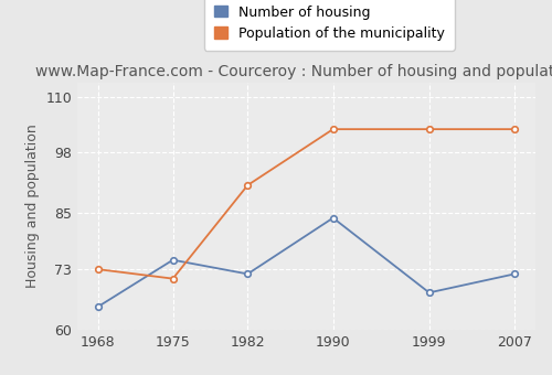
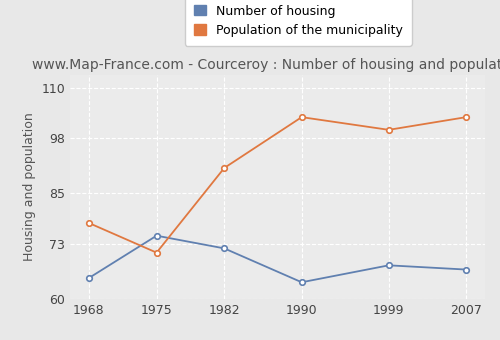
Population of the municipality/1968: 73 -> 78
Number of housing/1990: 84 -> 64
Population of the municipality/1999: 103 -> 100
Number of housing/2007: 72 -> 67
